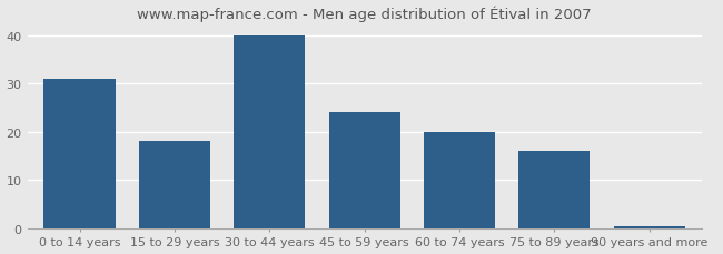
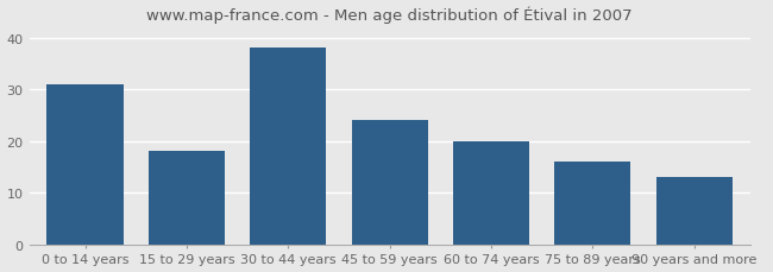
30 to 44 years: 40.0 -> 38.0
90 years and more: 0.5 -> 13.0
